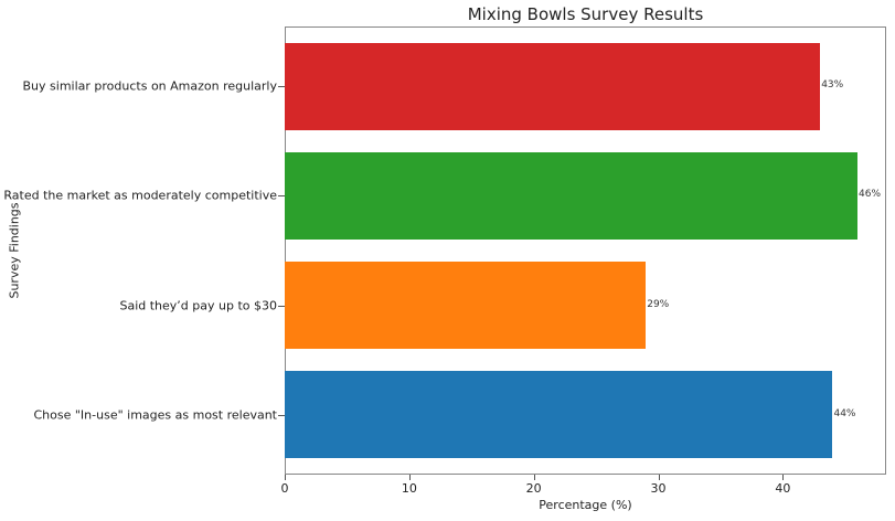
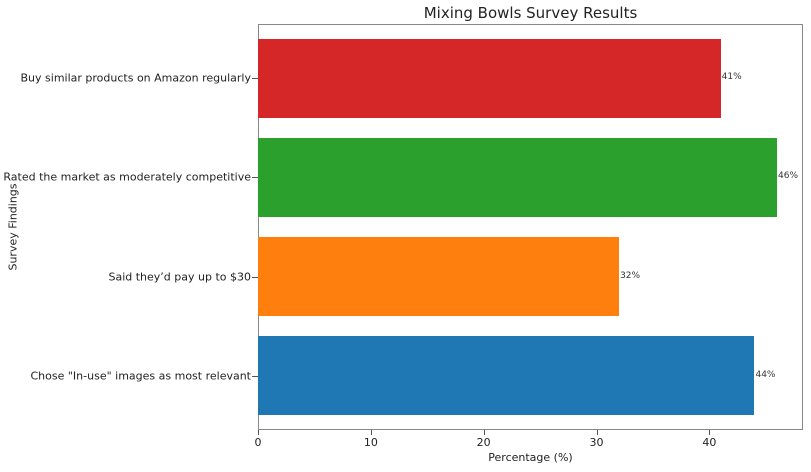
Said they’d pay up to $30: 29% -> 32%
Buy similar products on Amazon regularly: 43% -> 41%
